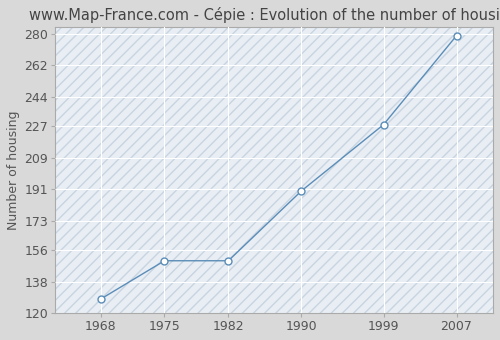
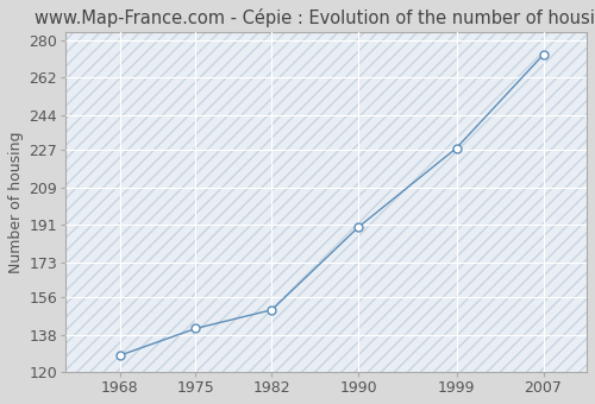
1975: 150 -> 141
2007: 279 -> 273
